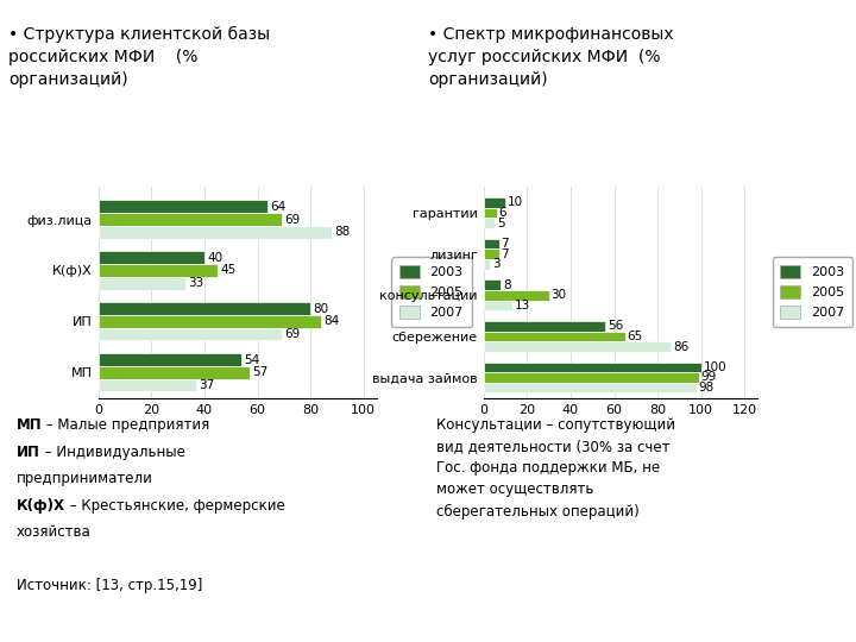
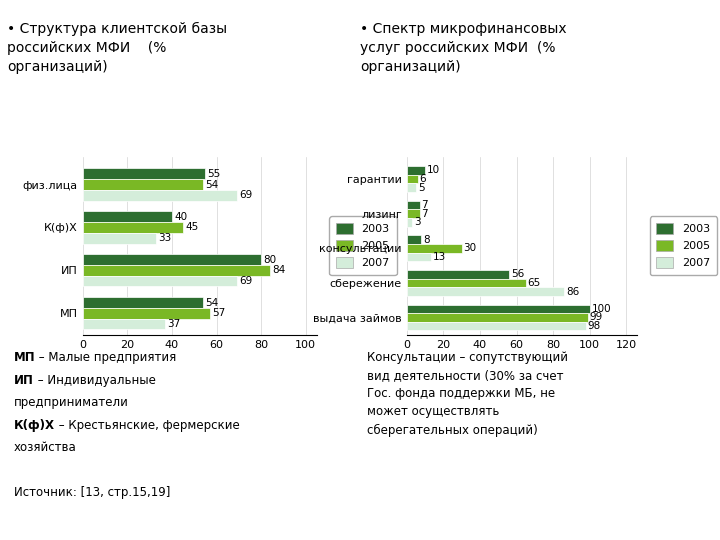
2003/физ.лица: 64 -> 55
2005/физ.лица: 69 -> 54
2007/физ.лица: 88 -> 69
